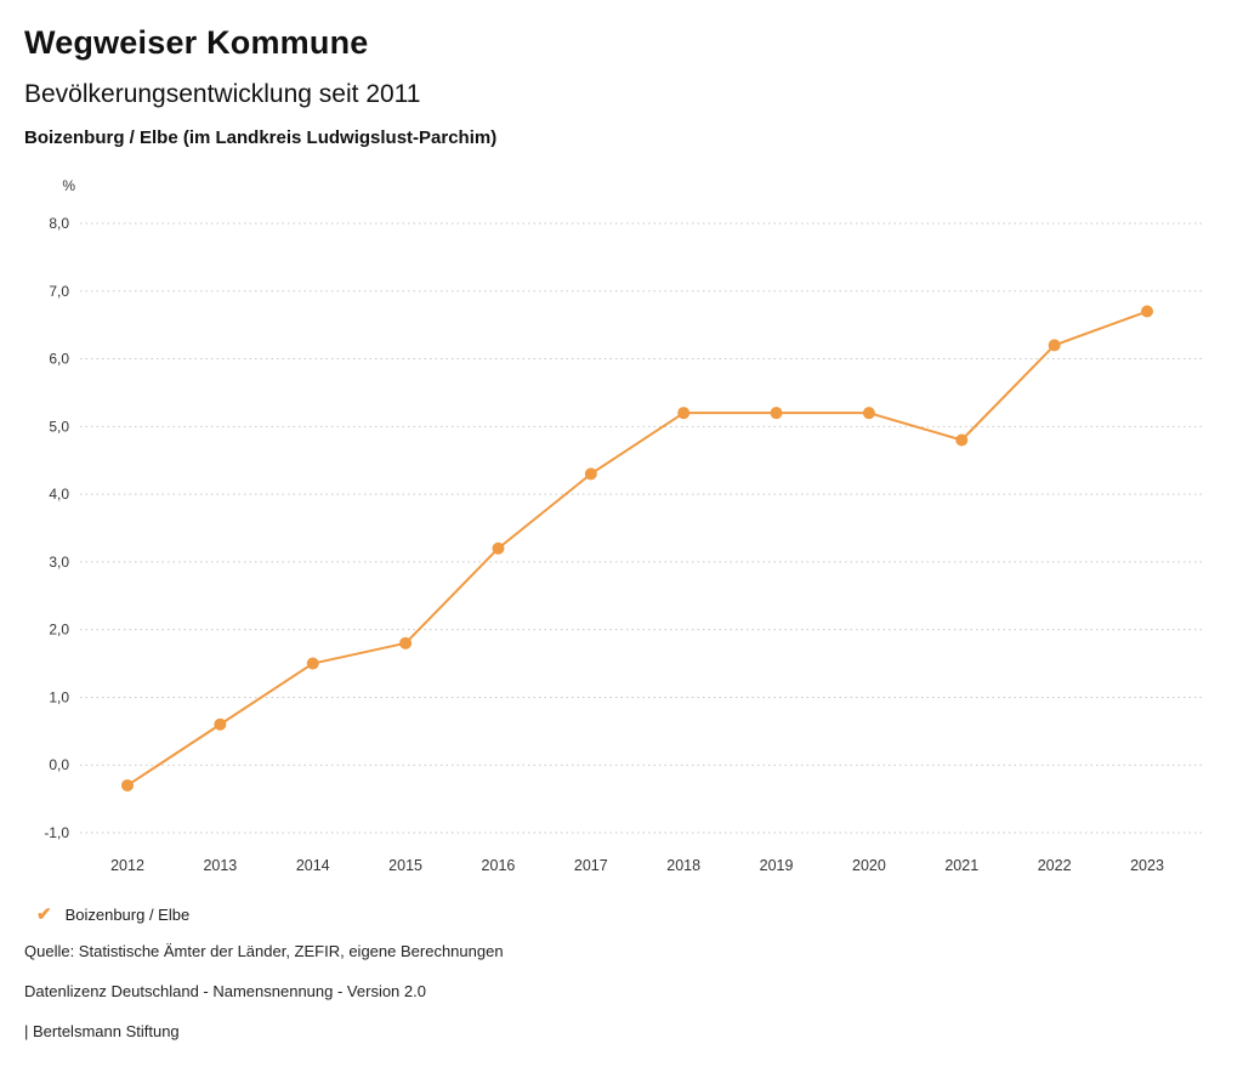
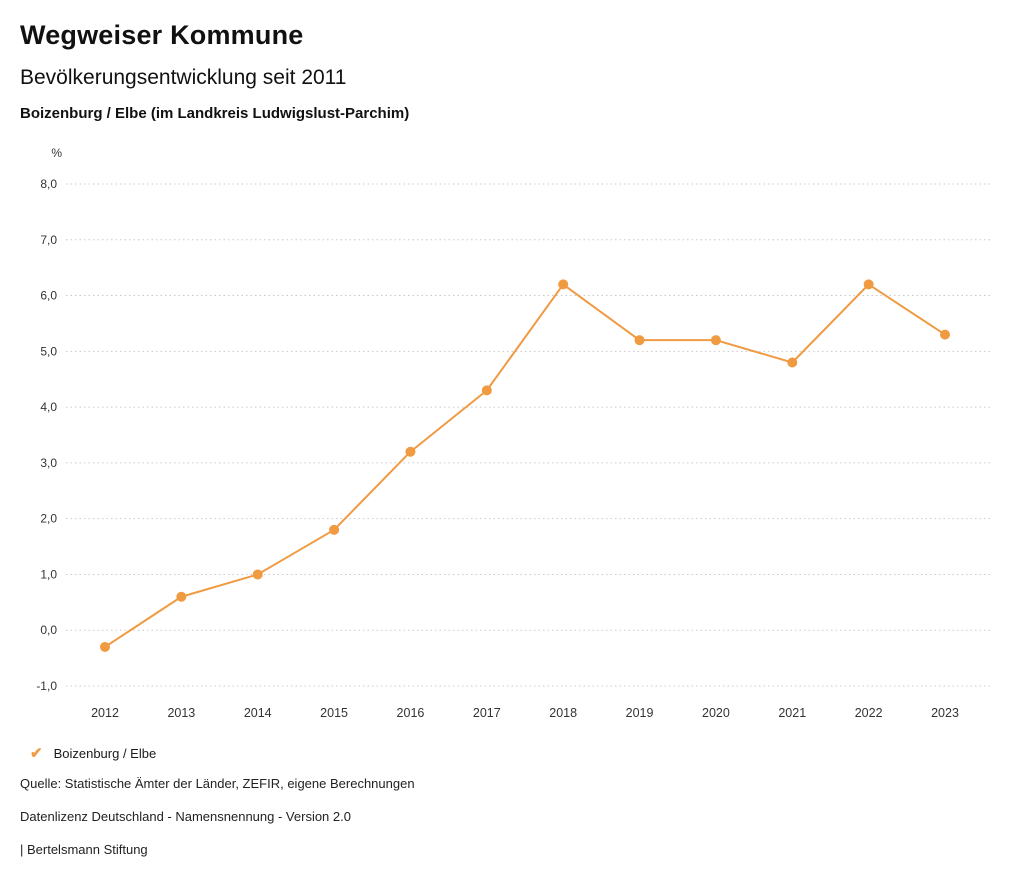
2014: 1,5 -> 1,0
2018: 5,2 -> 6,2
2023: 6,7 -> 5,3
